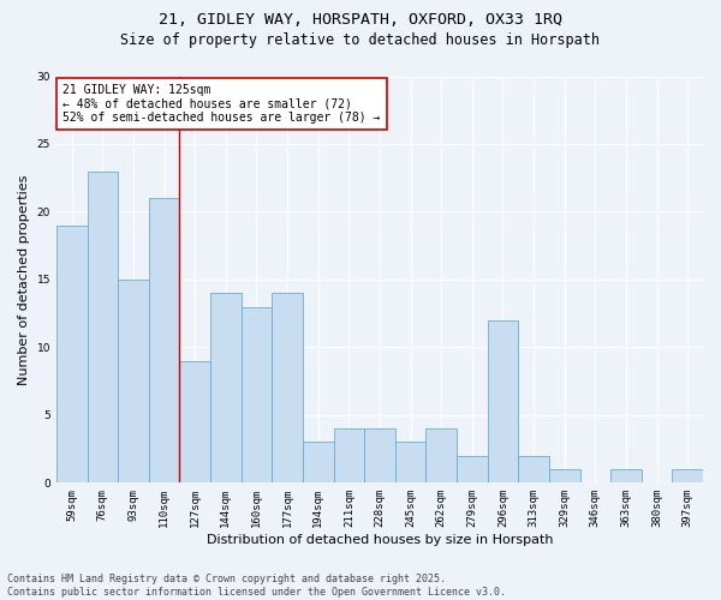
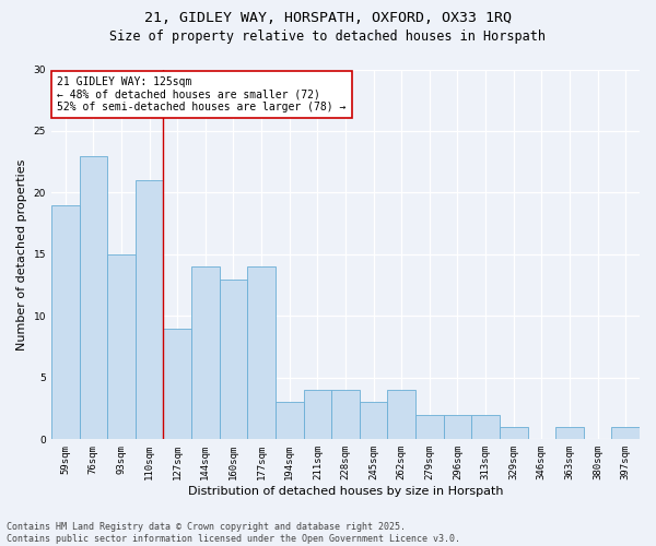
296sqm: 12 -> 2
